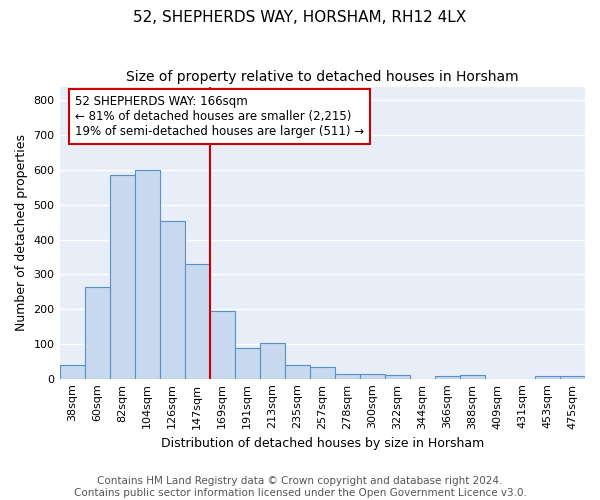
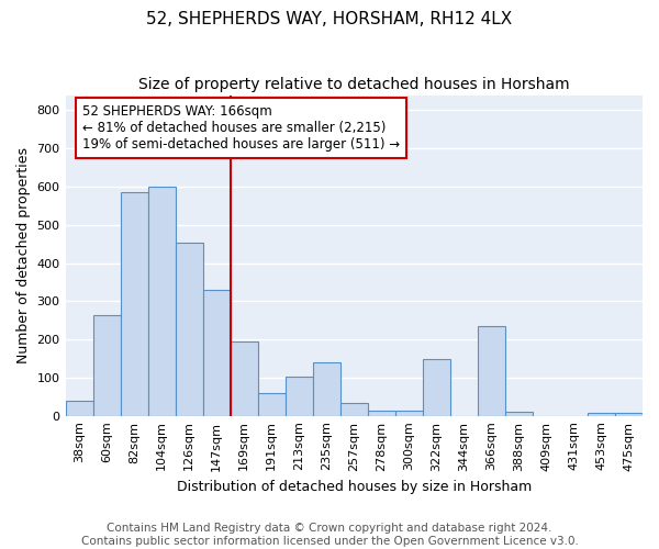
191sqm: 88 -> 60
235sqm: 38 -> 140
322sqm: 10 -> 150
366sqm: 7 -> 235
